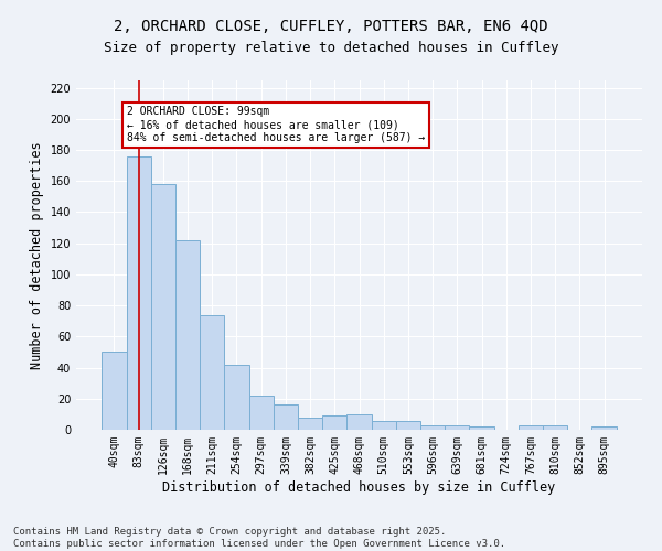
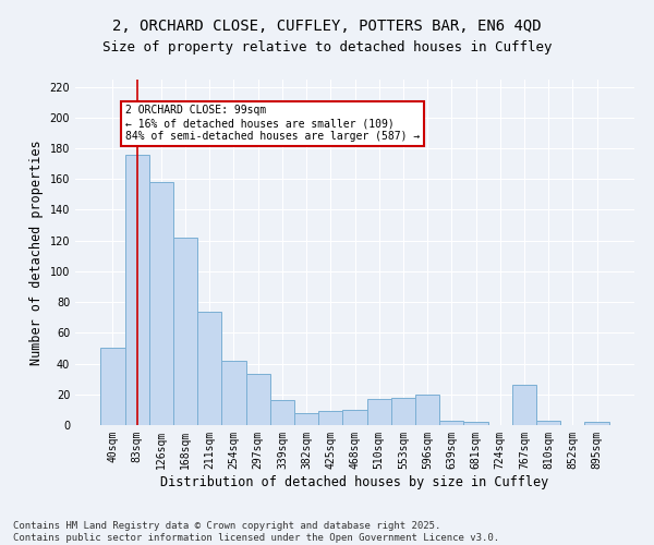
297sqm: 22 -> 33
510sqm: 6 -> 17
553sqm: 6 -> 18
596sqm: 3 -> 20
767sqm: 3 -> 26
